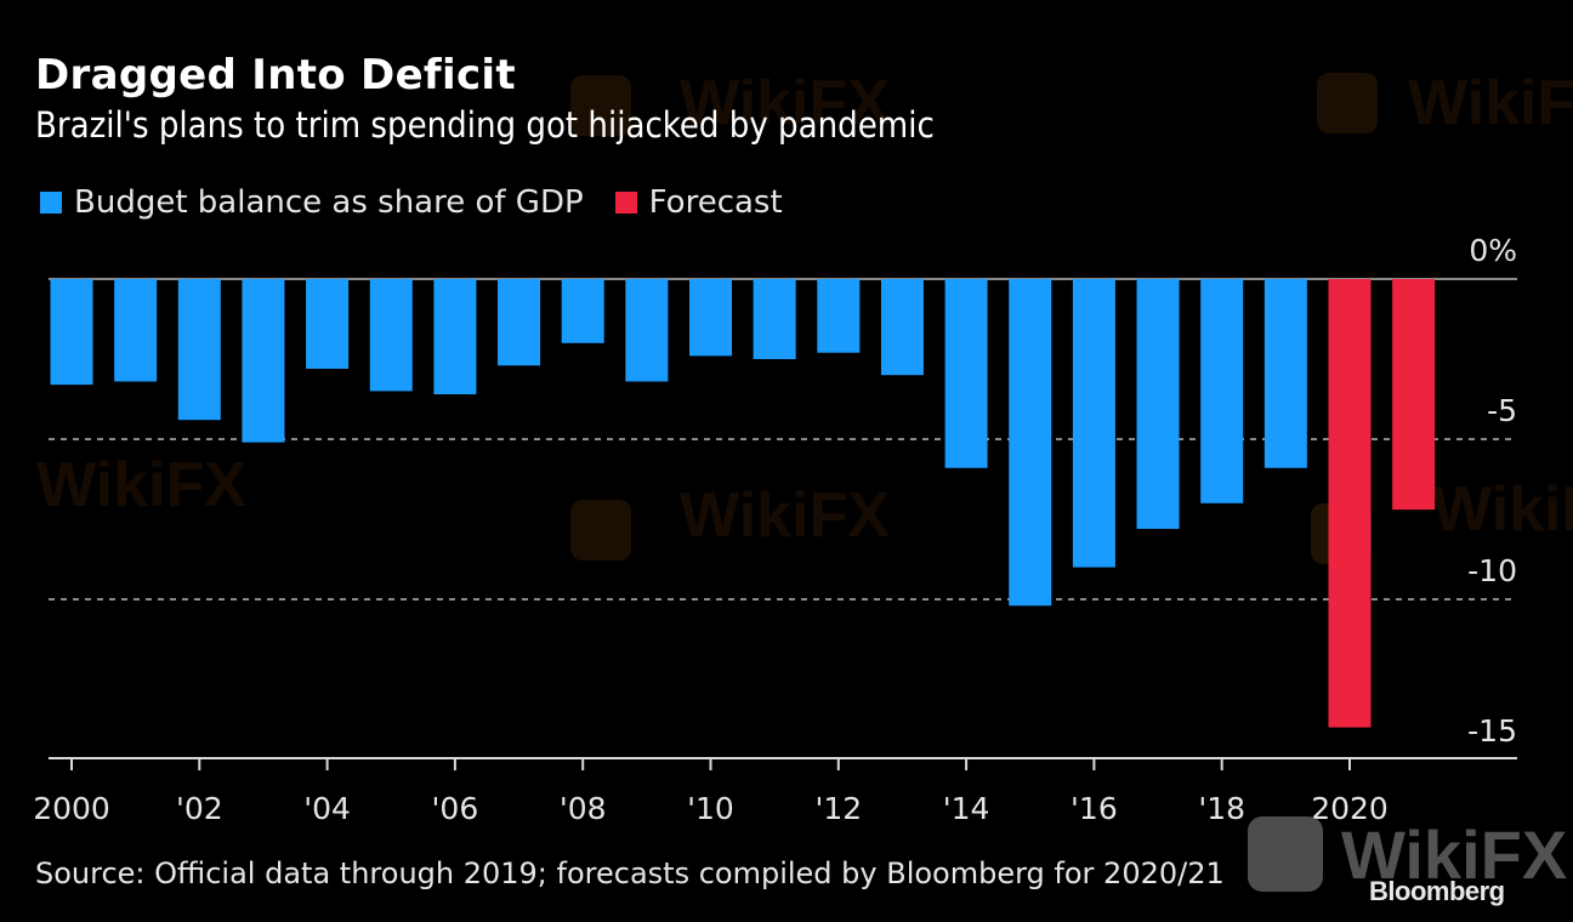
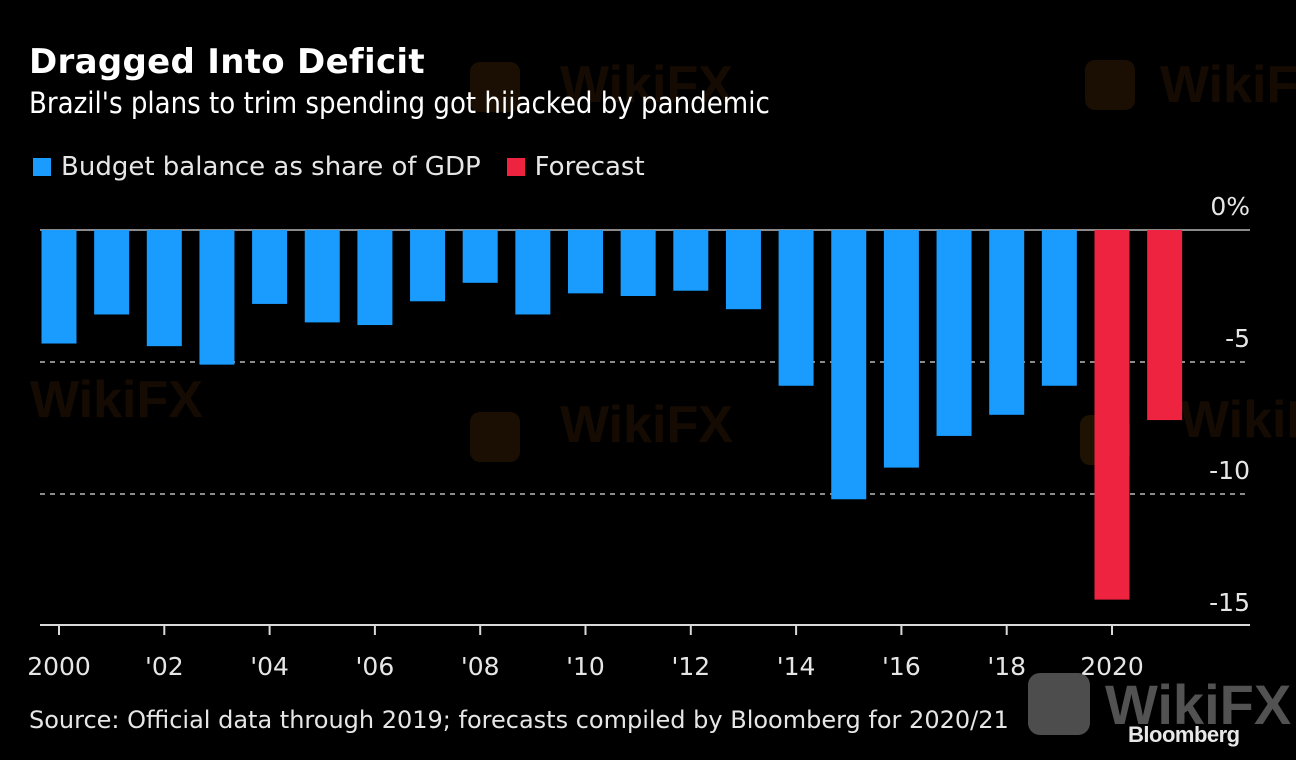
Budget balance as share of GDP/2000: -3.3% -> -4.3%
